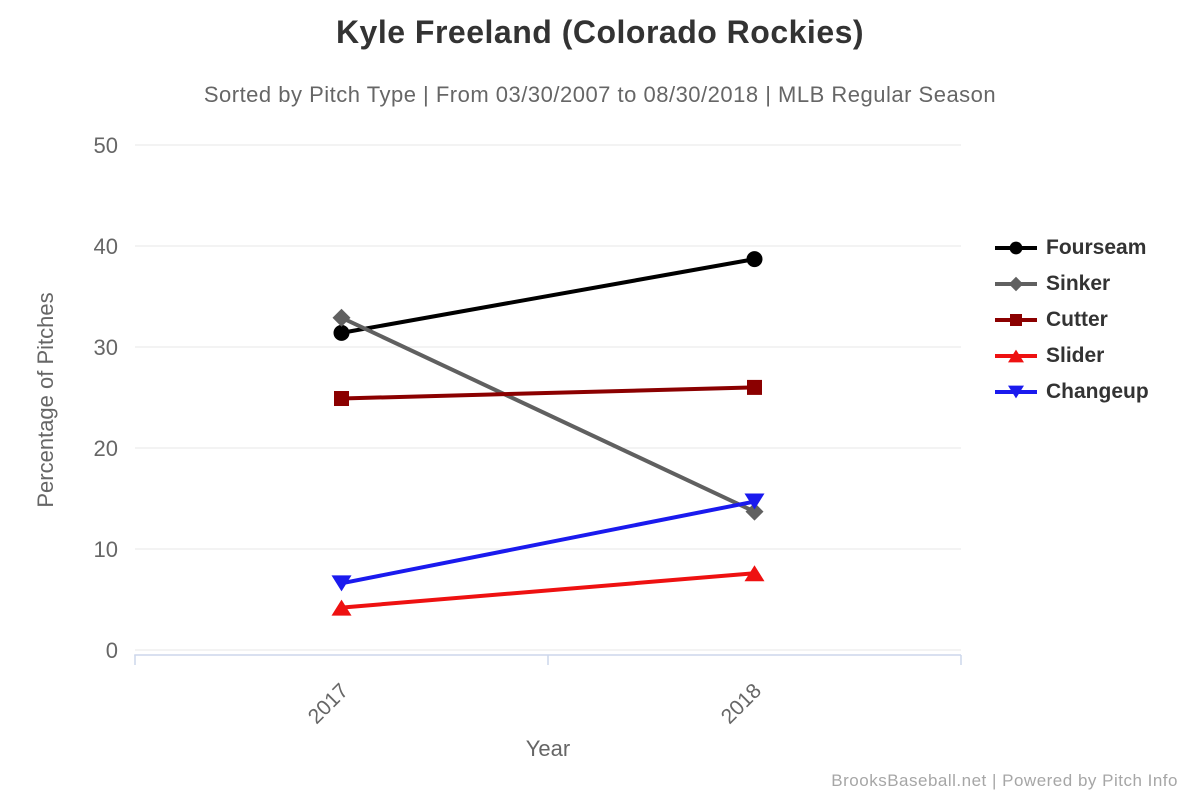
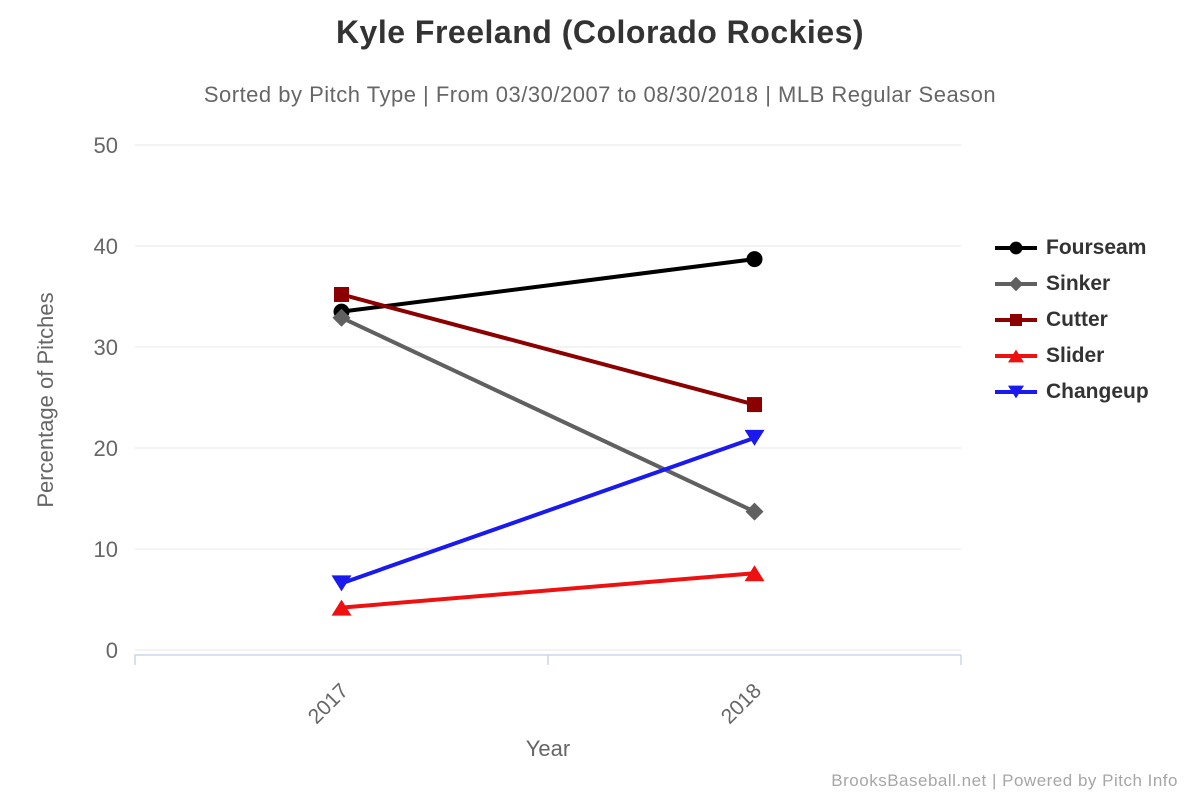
Fourseam/2017: 31.4 -> 33.5
Cutter/2017: 24.9 -> 35.2
Cutter/2018: 26.0 -> 24.3
Changeup/2018: 14.7 -> 21.0
